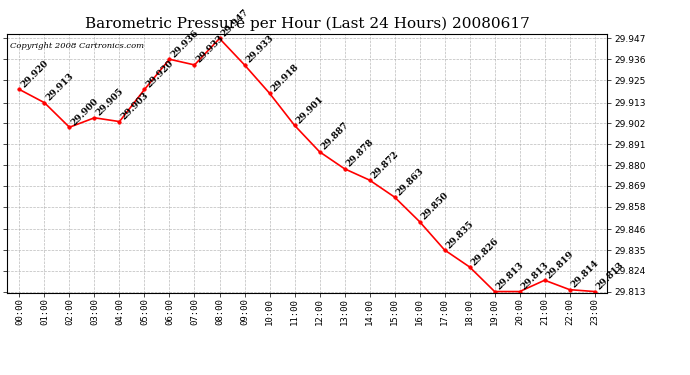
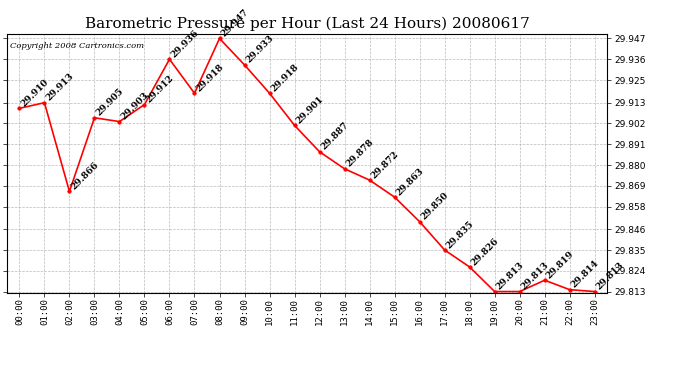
00:00: 29.920 -> 29.910
02:00: 29.900 -> 29.866
05:00: 29.920 -> 29.912
07:00: 29.933 -> 29.918
